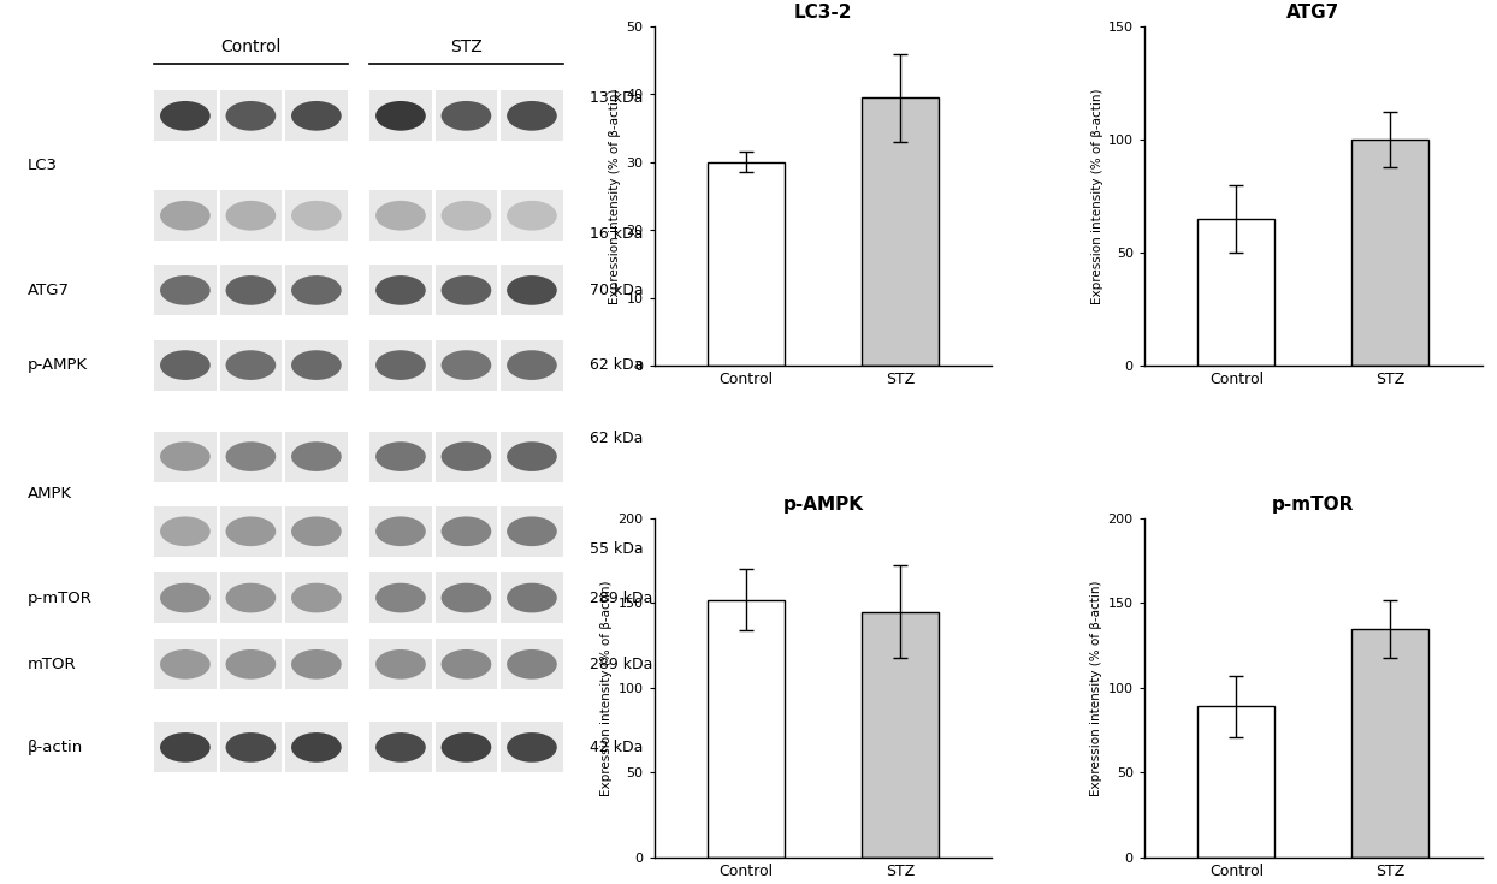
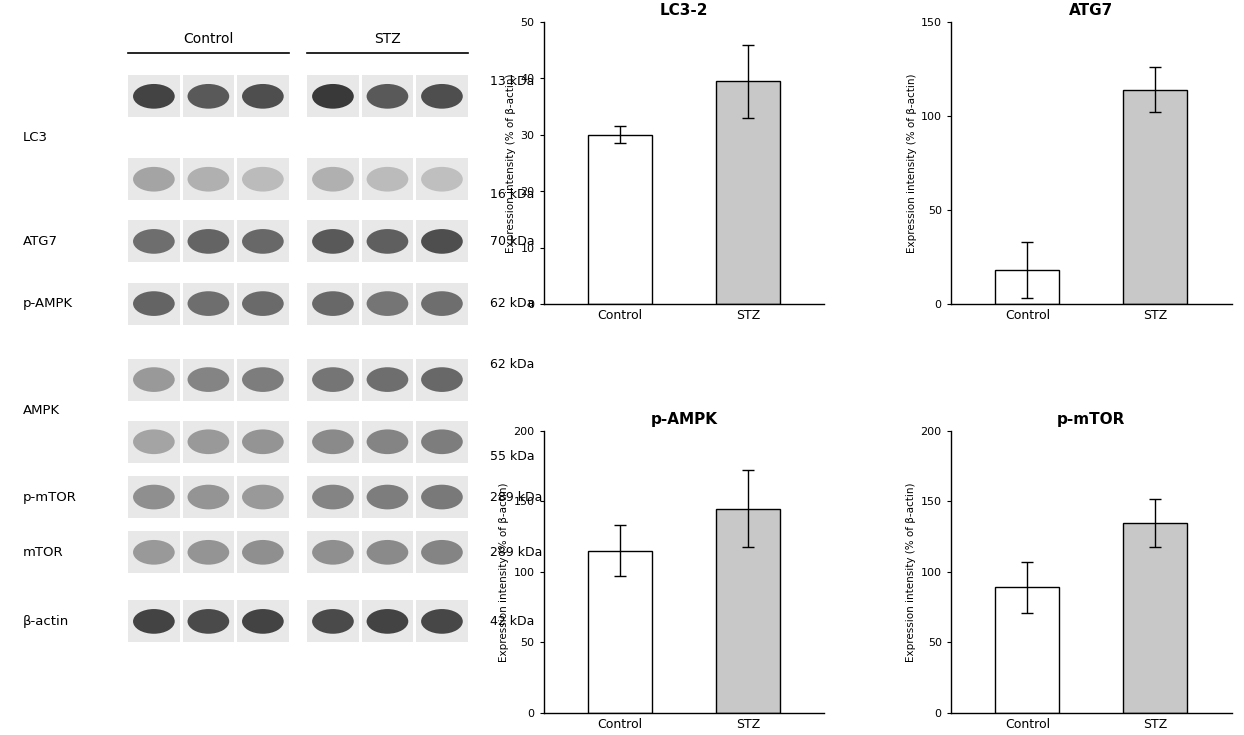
ATG7/Control: 65 -> 18
ATG7/STZ: 100 -> 114
p-AMPK/Control: 152 -> 115
